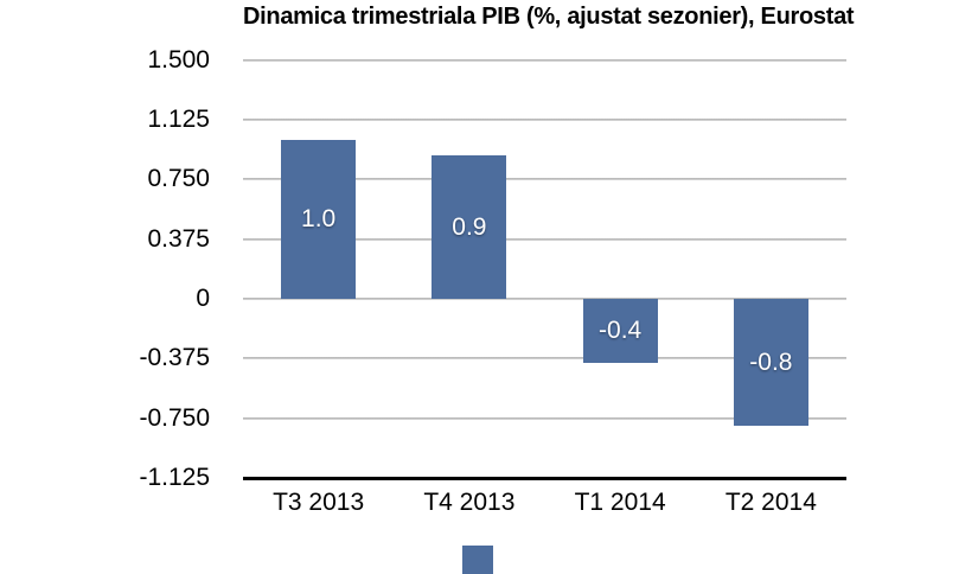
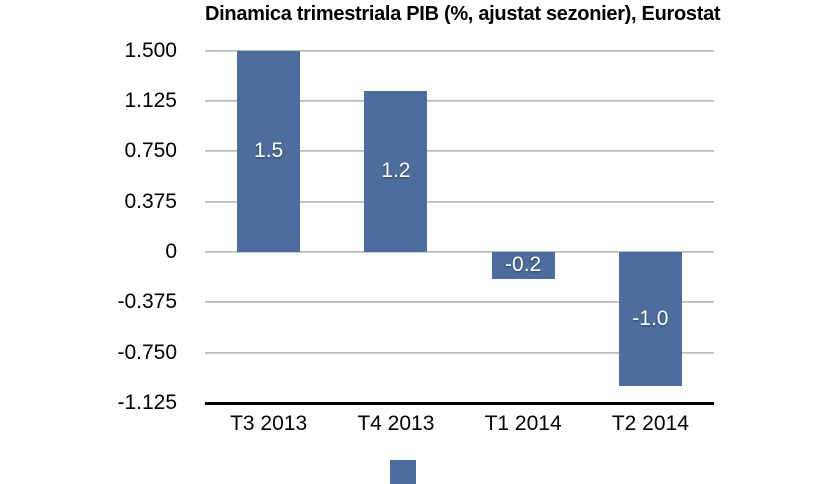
T3 2013: 1.0 -> 1.5
T4 2013: 0.9 -> 1.2
T1 2014: -0.4 -> -0.2
T2 2014: -0.8 -> -1.0
